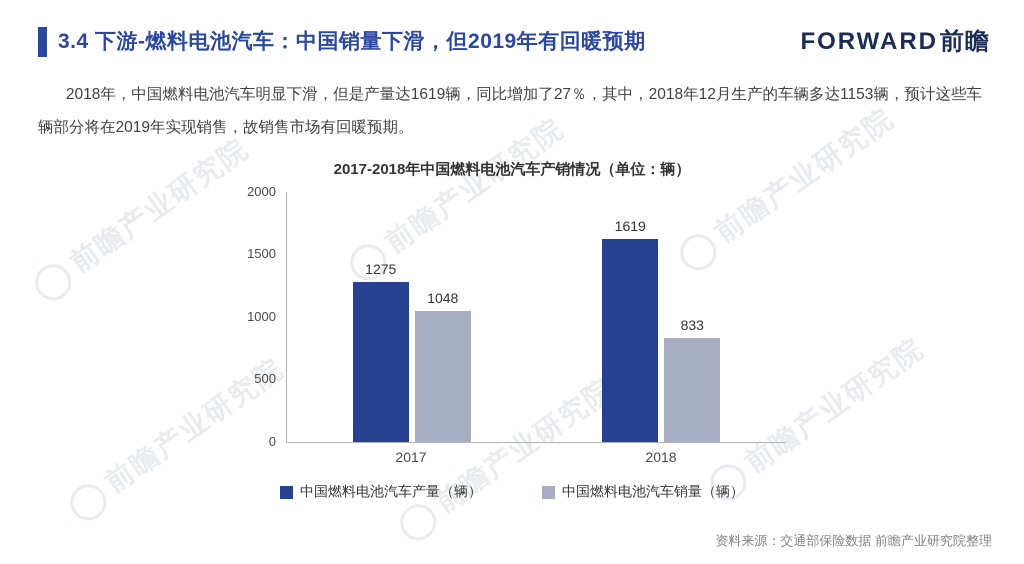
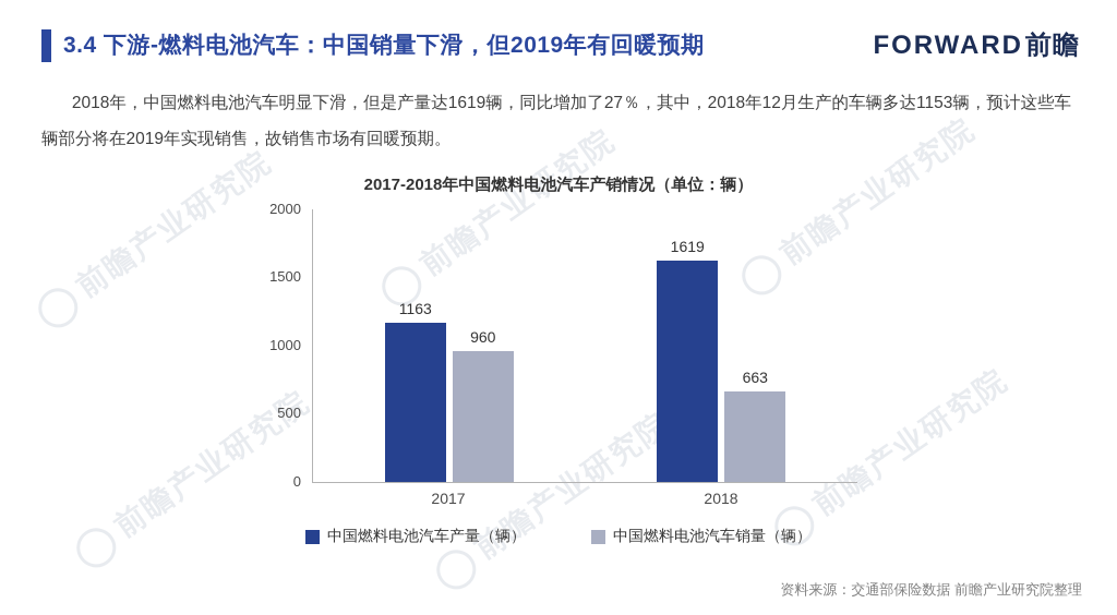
中国燃料电池汽车产量（辆）/2017: 1275 -> 1163
中国燃料电池汽车销量（辆）/2017: 1048 -> 960
中国燃料电池汽车销量（辆）/2018: 833 -> 663
